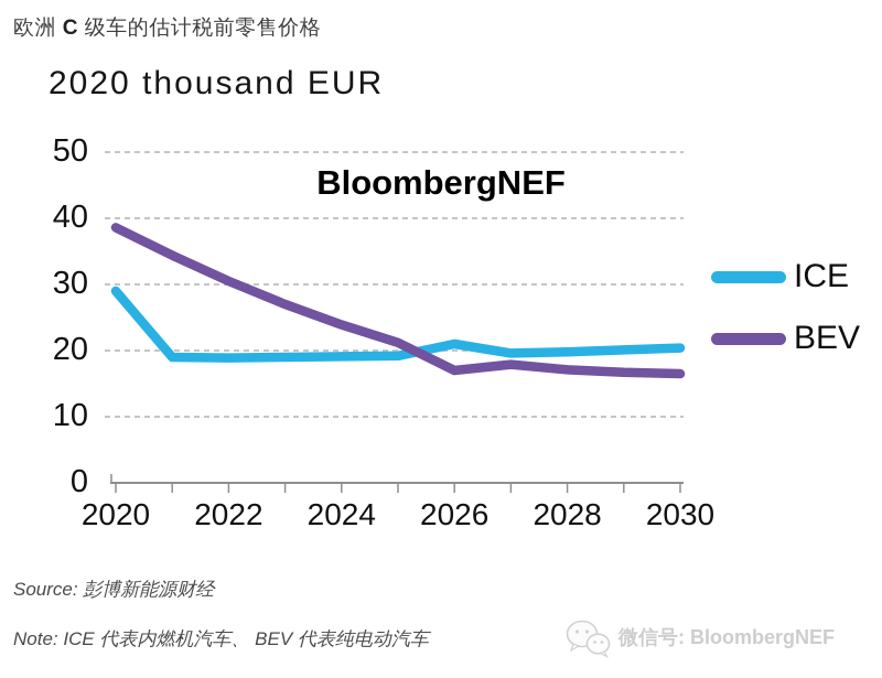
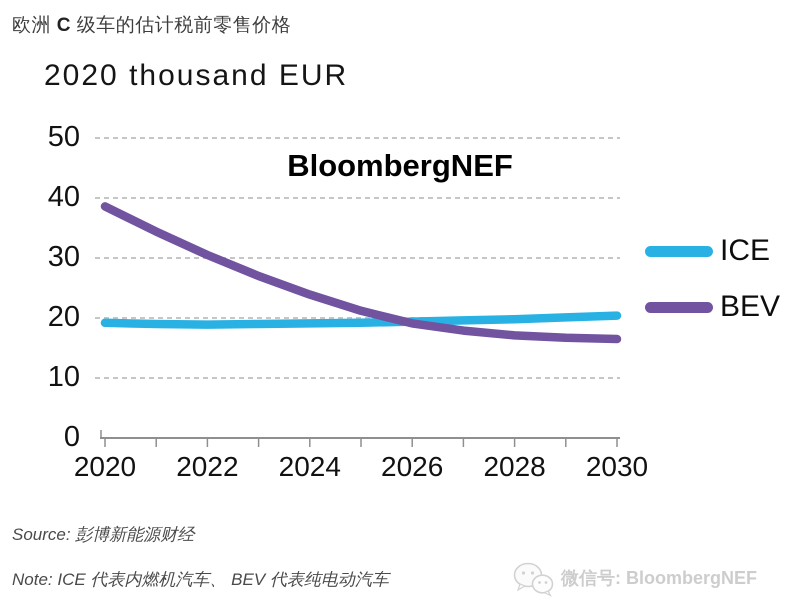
ICE/2020: 29 -> 19
ICE/2026: 21 -> 19
BEV/2026: 17 -> 19
